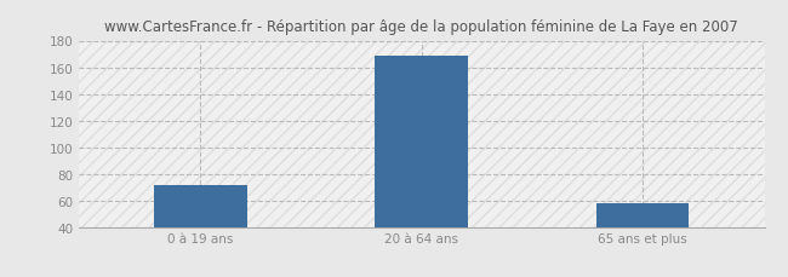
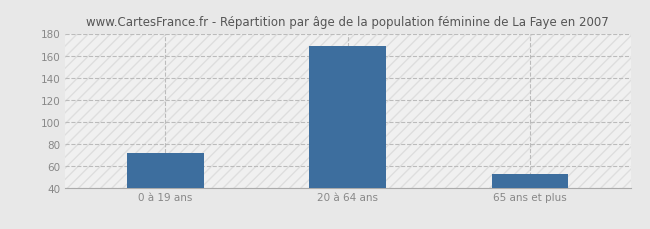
65 ans et plus: 58 -> 52
